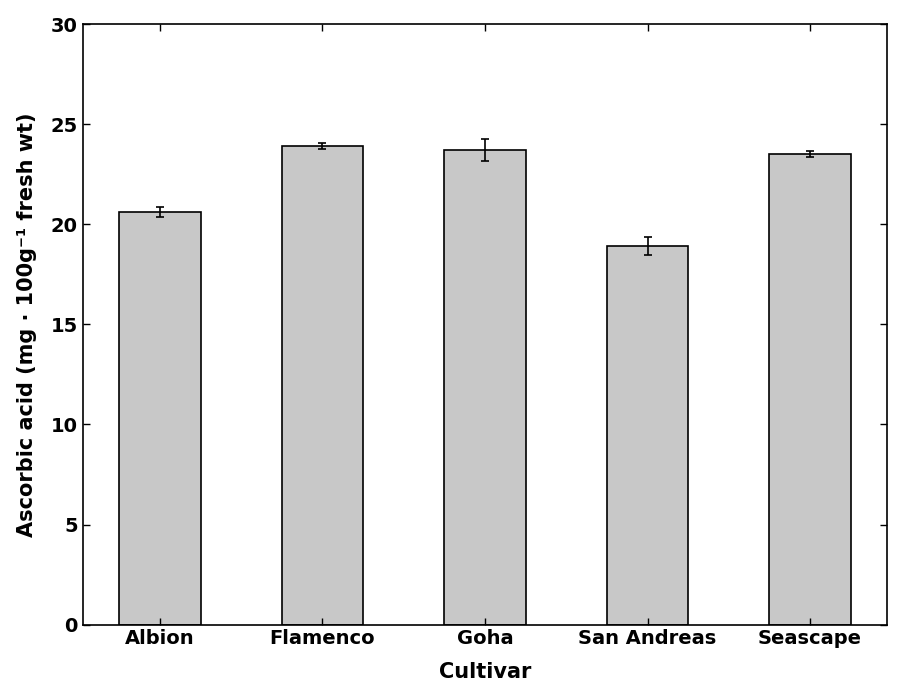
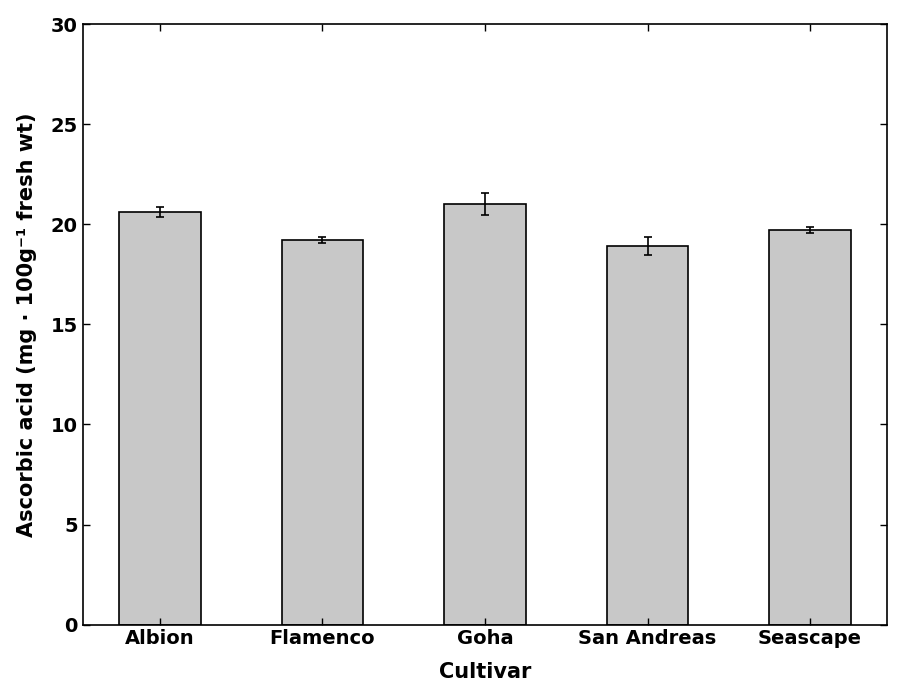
Flamenco: 23.9 -> 19.2
Goha: 23.7 -> 21.0
Seascape: 23.5 -> 19.7
